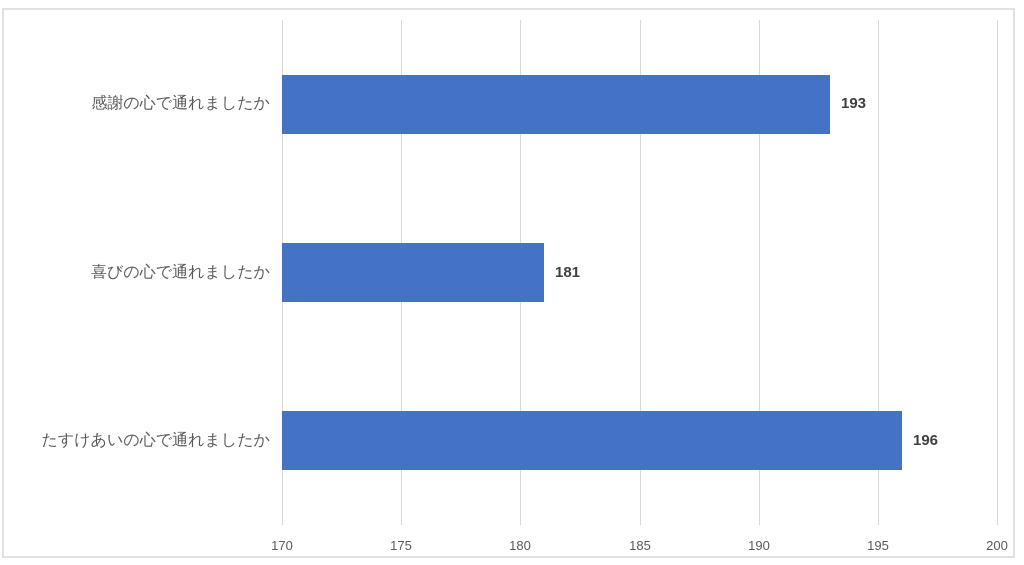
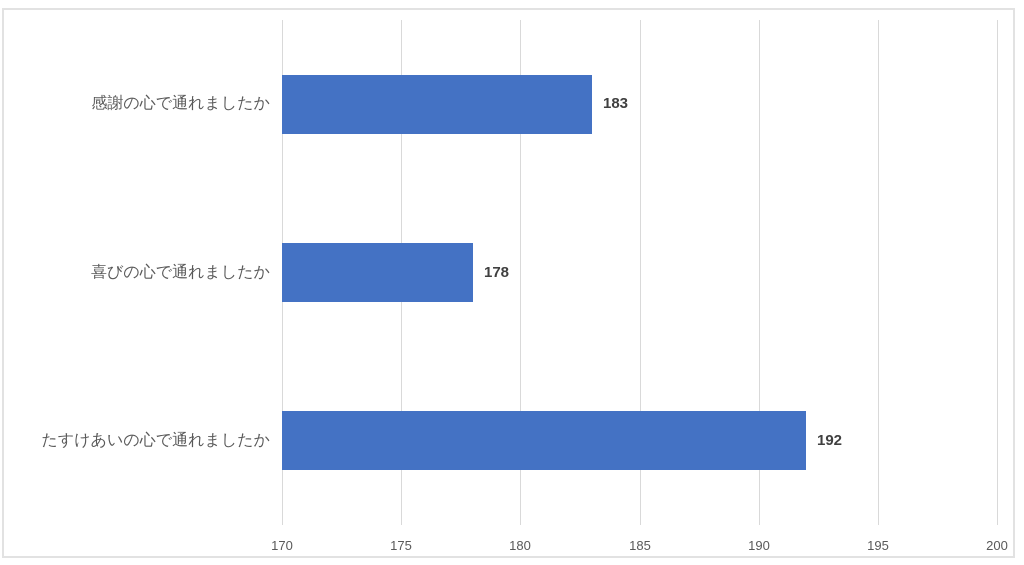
感謝の心で通れましたか: 193 -> 183
喜びの心で通れましたか: 181 -> 178
たすけあいの心で通れましたか: 196 -> 192
